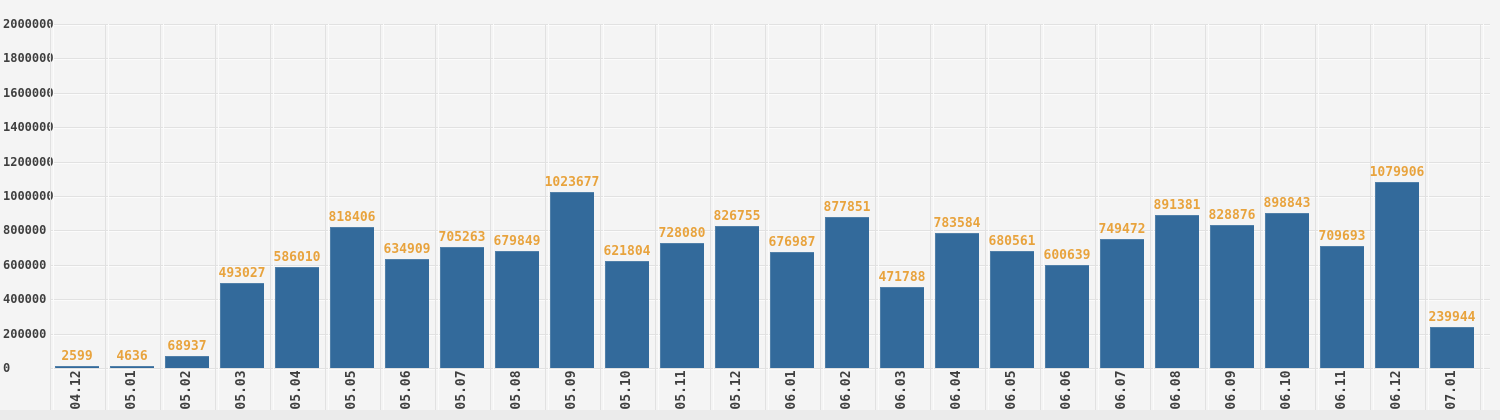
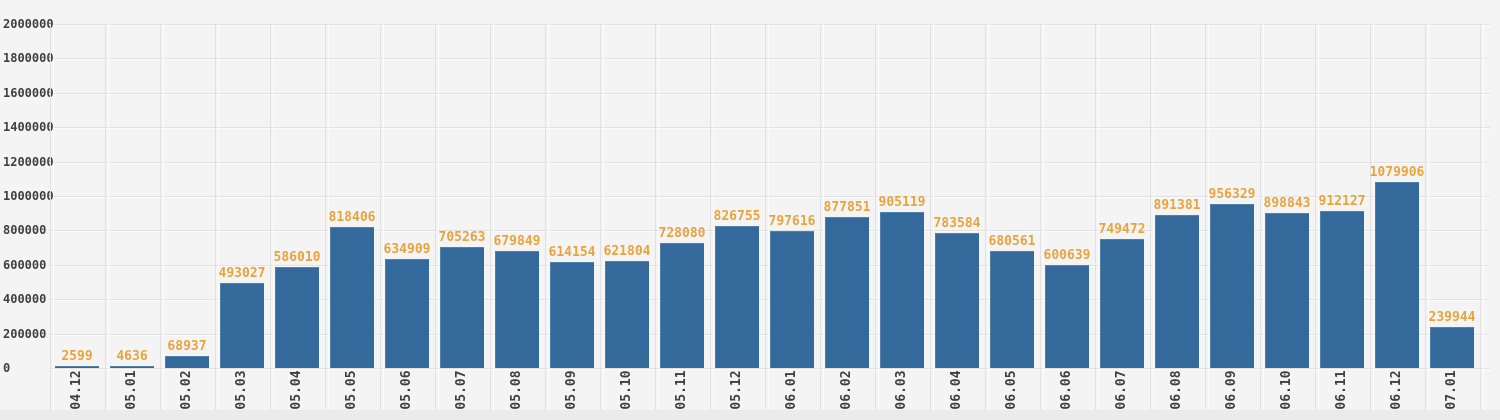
05.09: 1023677 -> 614154
06.01: 676987 -> 797616
06.03: 471788 -> 905119
06.09: 828876 -> 956329
06.11: 709693 -> 912127
